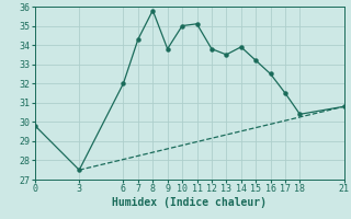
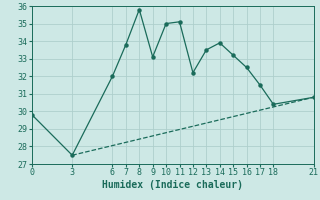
7: 34.3 -> 33.8
9: 33.8 -> 33.1
12: 33.8 -> 32.2
